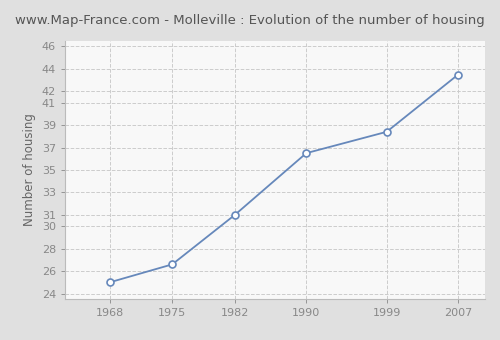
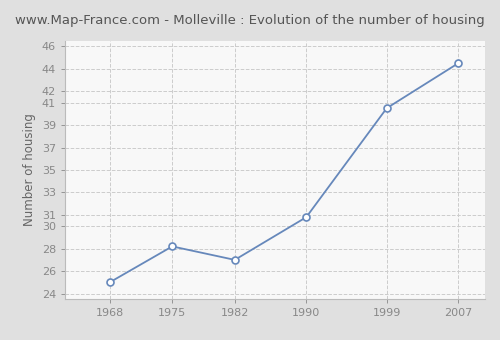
1975: 26.6 -> 28.2
1982: 31.0 -> 27.0
1990: 36.5 -> 30.8
1999: 38.4 -> 40.5
2007: 43.5 -> 44.5
